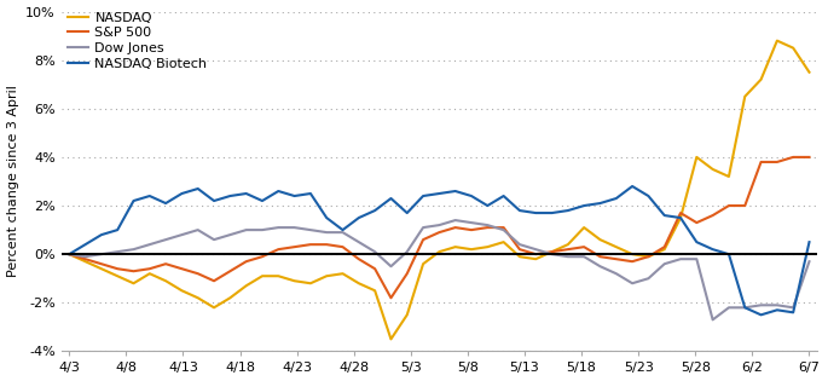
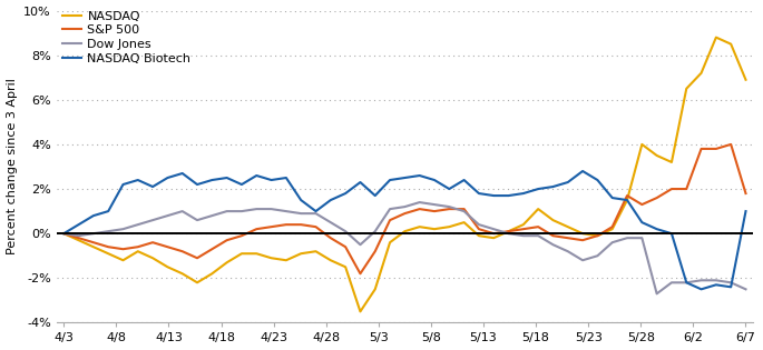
NASDAQ/6/7: 7.5% -> 6.9%
S&P 500/6/7: 4.0% -> 1.8%
Dow Jones/6/7: -0.3% -> -2.5%
NASDAQ Biotech/6/7: 0.5% -> 1.0%
